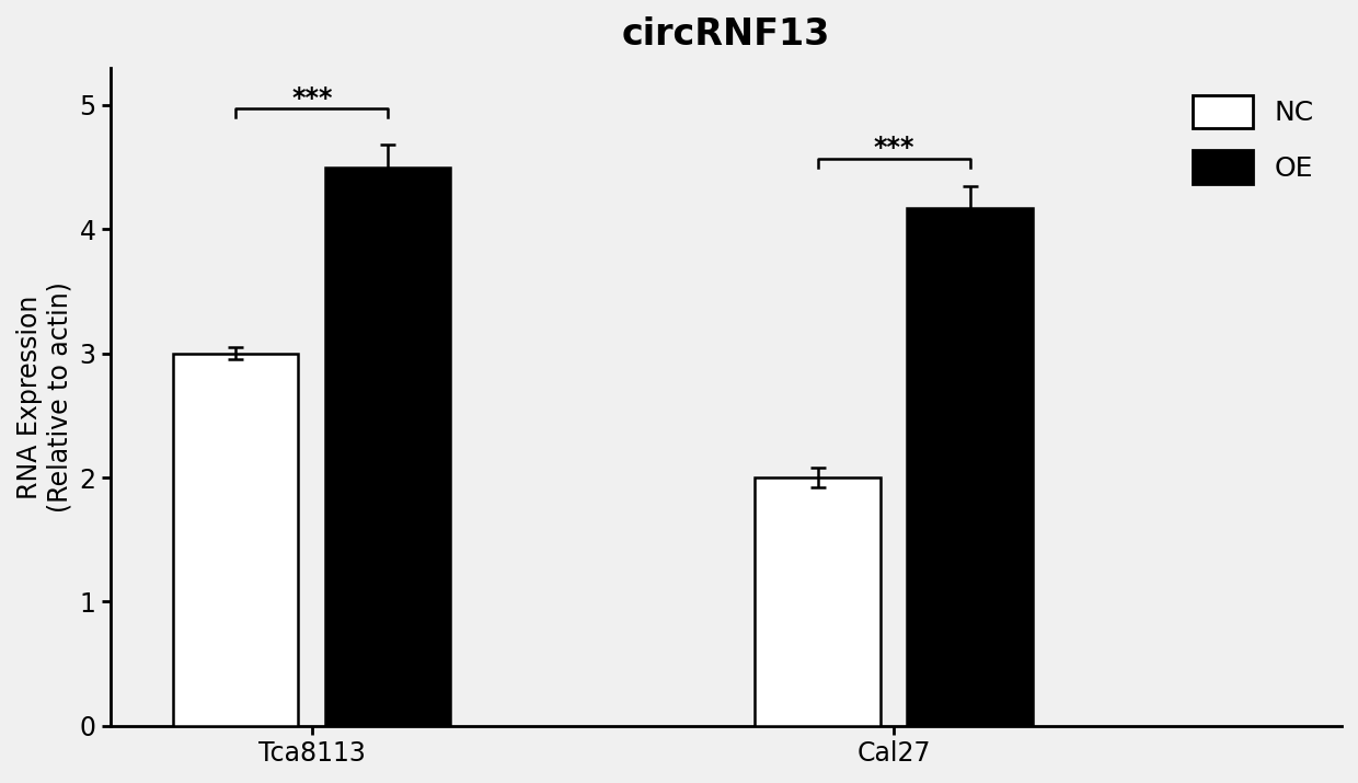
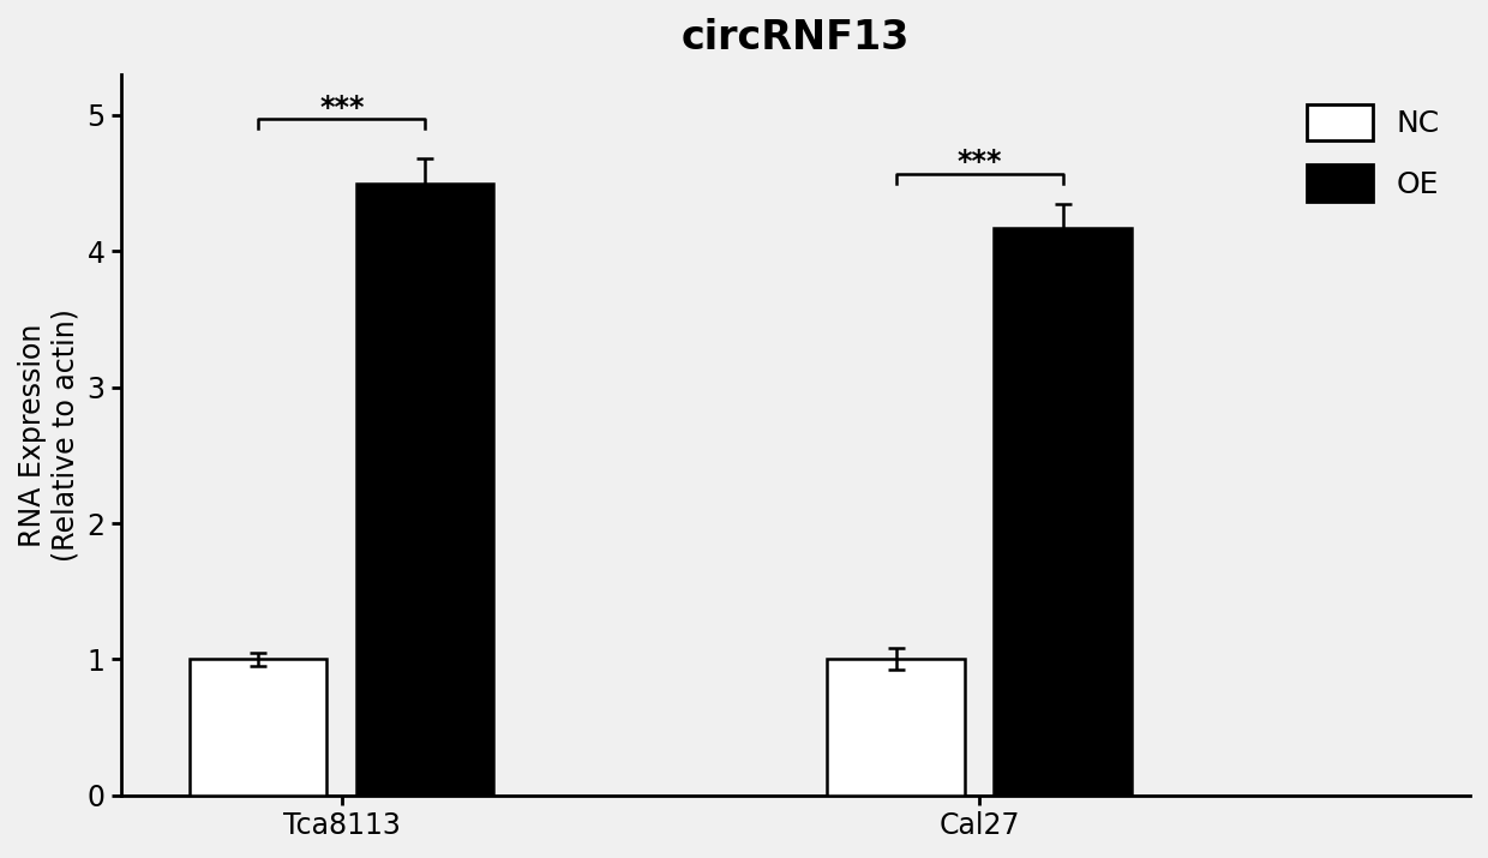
NC/Tca8113: 3 -> 1
NC/Cal27: 2 -> 1
